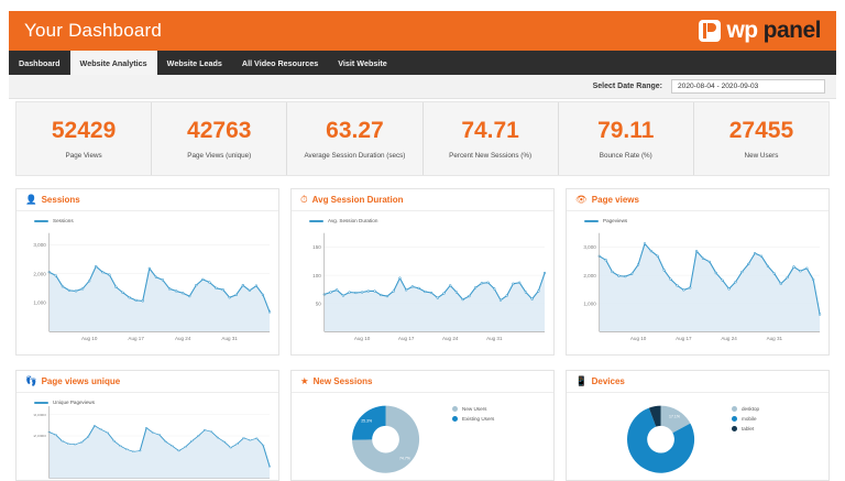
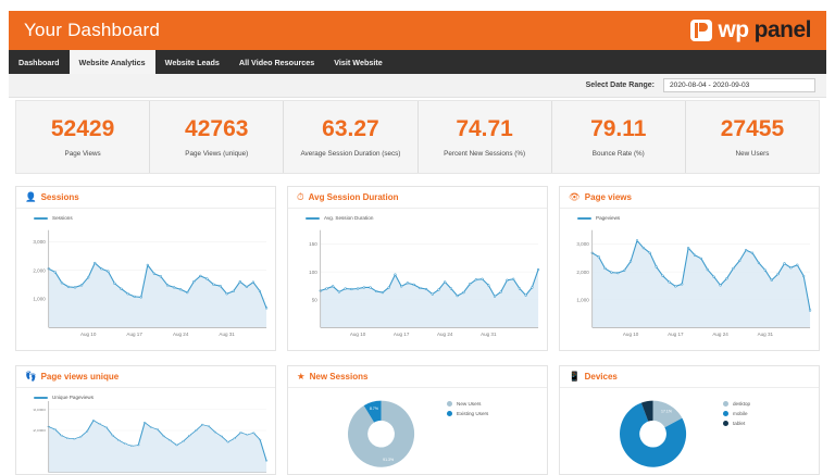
New Sessions/New Users: 74.7% -> 91.3%
New Sessions/Existing Users: 25.3% -> 8.7%
